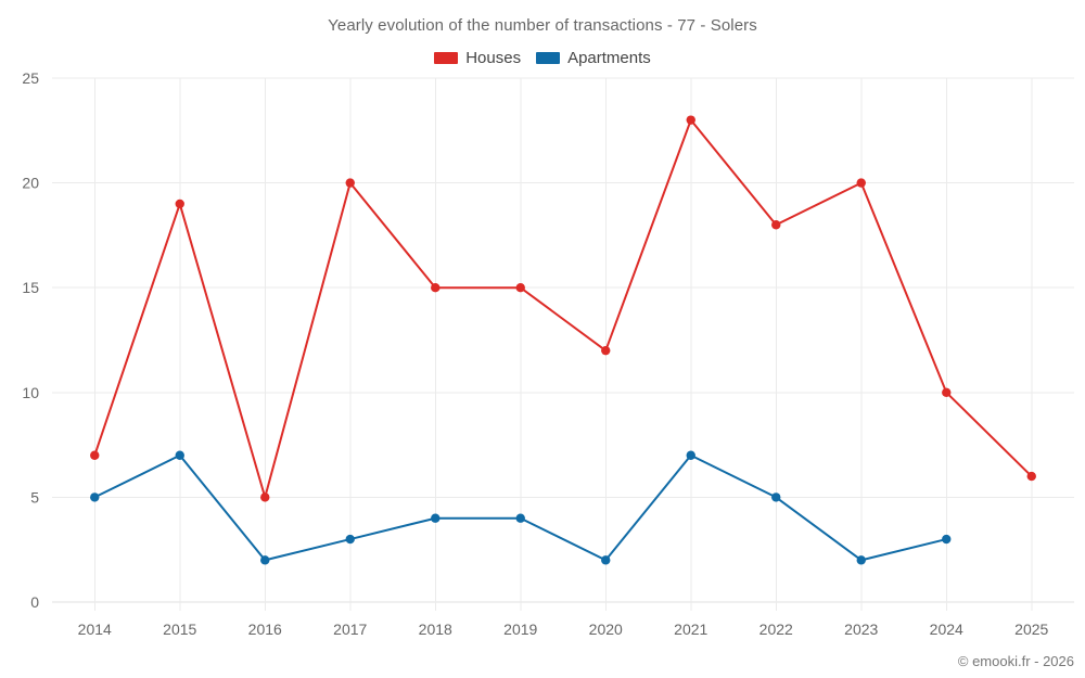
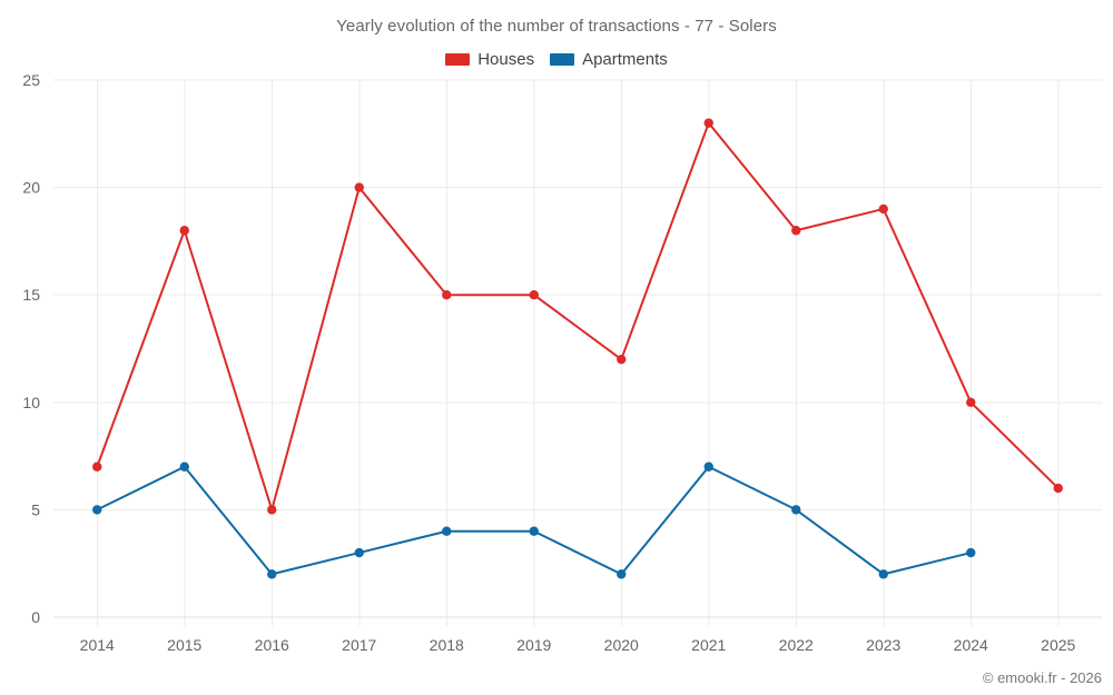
Houses/2015: 19 -> 18
Houses/2023: 20 -> 19
